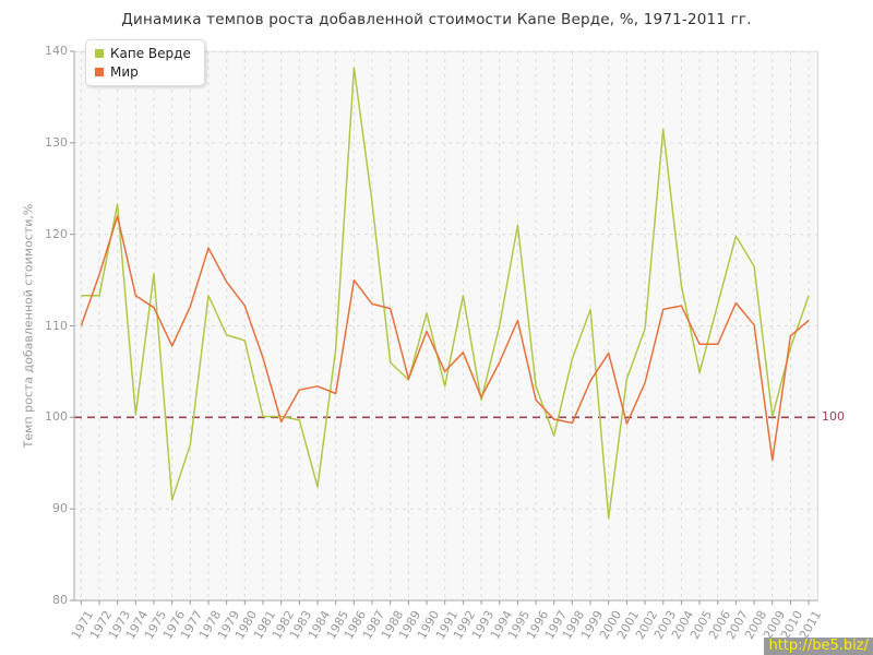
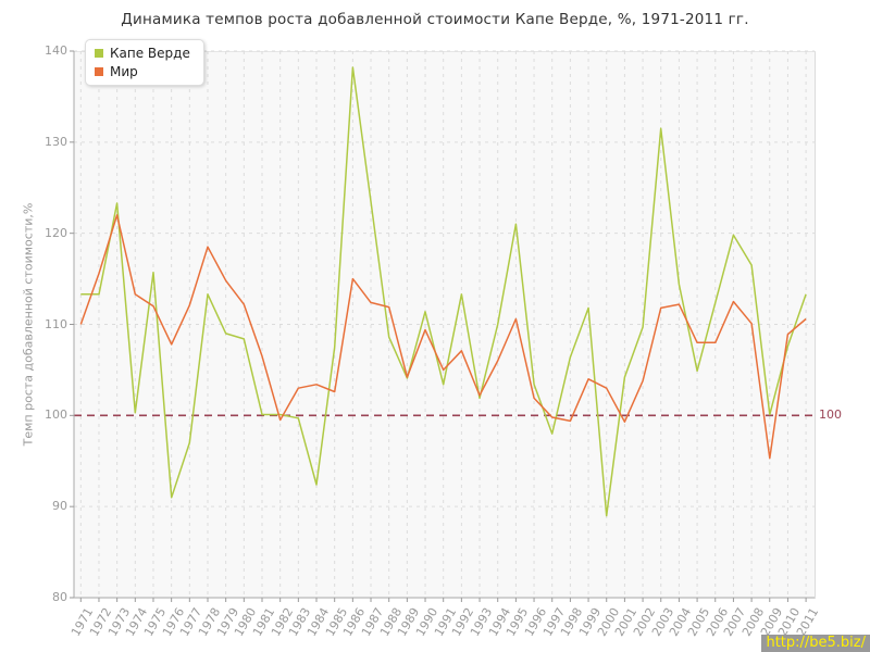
Капе Верде/1988: 106 -> 109
Мир/2000: 107 -> 103
